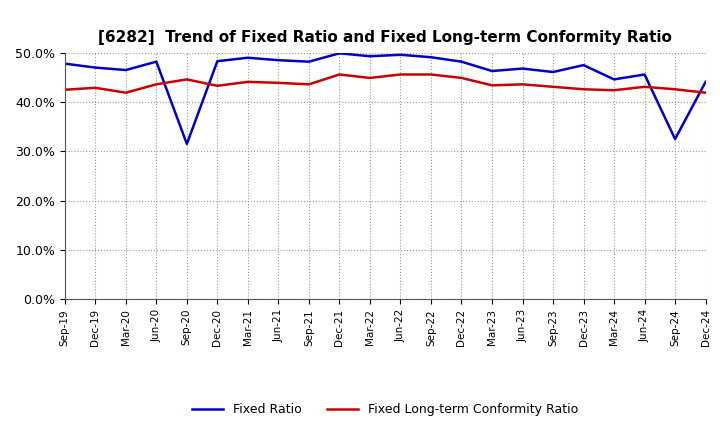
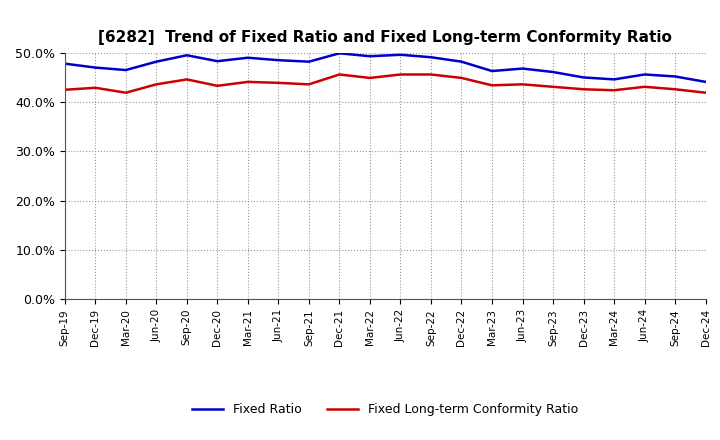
Fixed Ratio/Sep-20: 31.5% -> 49.5%
Fixed Ratio/Dec-23: 47.5% -> 45.0%
Fixed Ratio/Sep-24: 32.5% -> 45.2%
